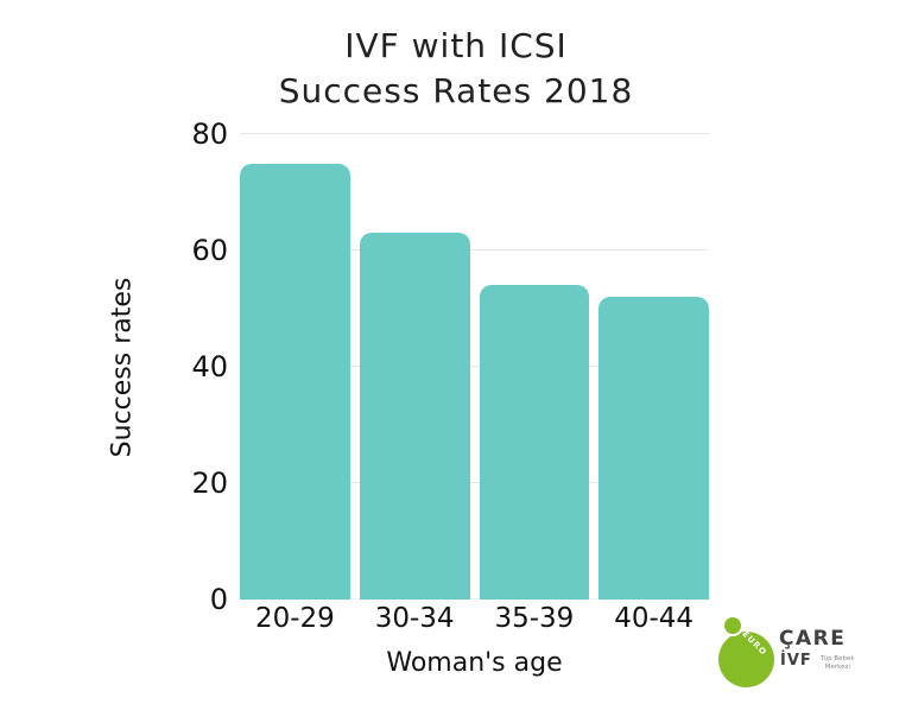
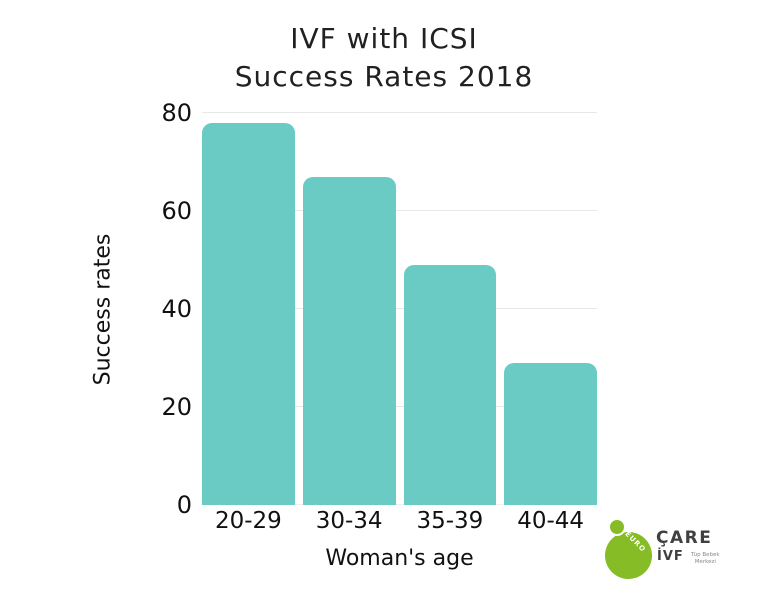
20-29: 75 -> 78
30-34: 63 -> 67
35-39: 54 -> 49
40-44: 52 -> 29
